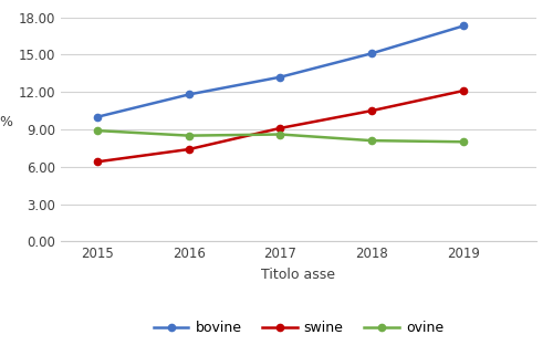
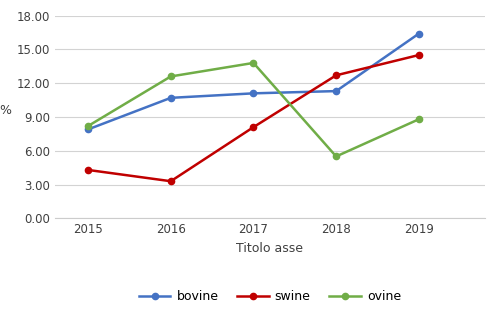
bovine/2015: 10.0 -> 7.9
swine/2015: 6.4 -> 4.3
ovine/2015: 8.9 -> 8.2
bovine/2016: 11.8 -> 10.7
swine/2016: 7.4 -> 3.3
ovine/2016: 8.5 -> 12.6
bovine/2017: 13.2 -> 11.1
swine/2017: 9.1 -> 8.1
ovine/2017: 8.6 -> 13.8
bovine/2018: 15.1 -> 11.3
swine/2018: 10.5 -> 12.7
ovine/2018: 8.1 -> 5.5
bovine/2019: 17.3 -> 16.4
swine/2019: 12.1 -> 14.5
ovine/2019: 8.0 -> 8.8
